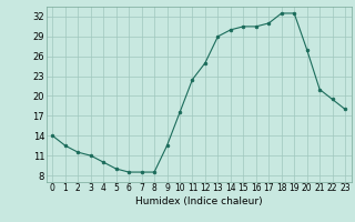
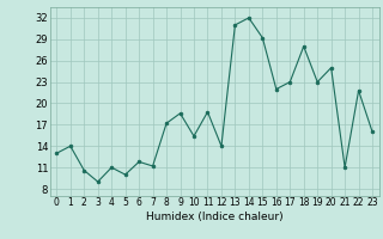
0: 14.0 -> 13.0
1: 12.5 -> 14.0
2: 11.5 -> 10.6
3: 11.0 -> 9.0
4: 10.0 -> 11.0
5: 9.0 -> 10.0
6: 8.5 -> 11.8
7: 8.5 -> 11.2
8: 8.5 -> 17.2
9: 12.5 -> 18.6
10: 17.5 -> 15.4
11: 22.5 -> 18.8
12: 25.0 -> 14.0
13: 29.0 -> 31.0
14: 30.0 -> 32.0
15: 30.5 -> 29.2
16: 30.5 -> 22.0
17: 31.0 -> 23.0
18: 32.5 -> 28.0
19: 32.5 -> 23.0
20: 27.0 -> 25.0
21: 21.0 -> 11.0
22: 19.5 -> 21.8
23: 18.0 -> 16.0
